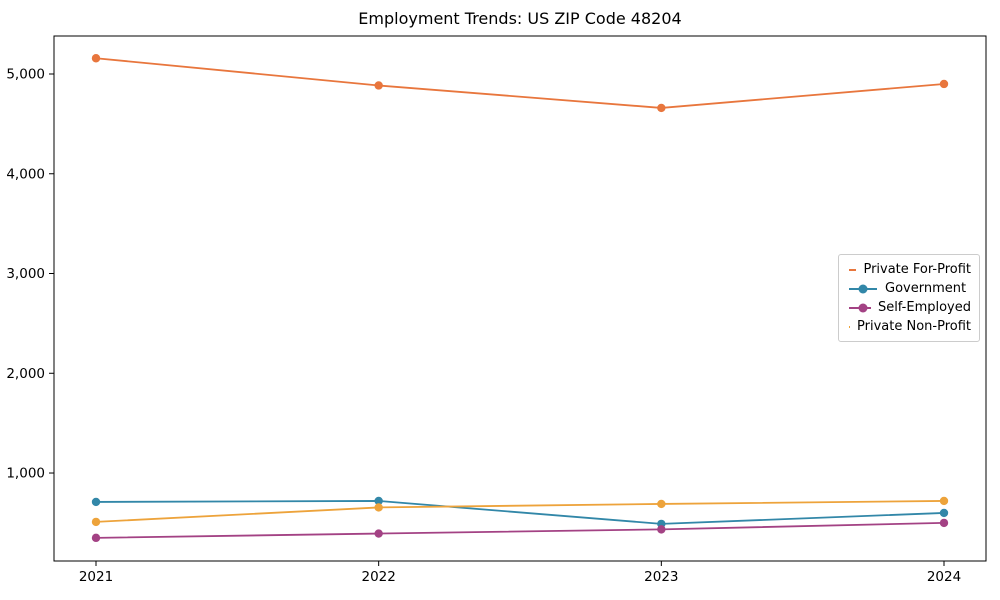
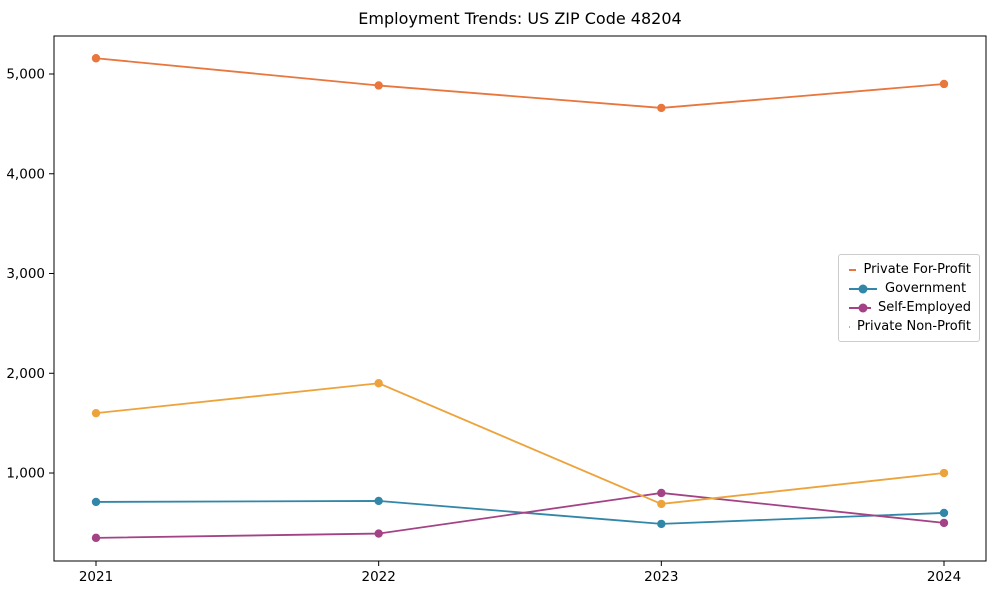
Private Non-Profit/2021: 500 -> 1600
Private Non-Profit/2022: 700 -> 1900
Self-Employed/2023: 400 -> 800
Private Non-Profit/2024: 700 -> 1000
